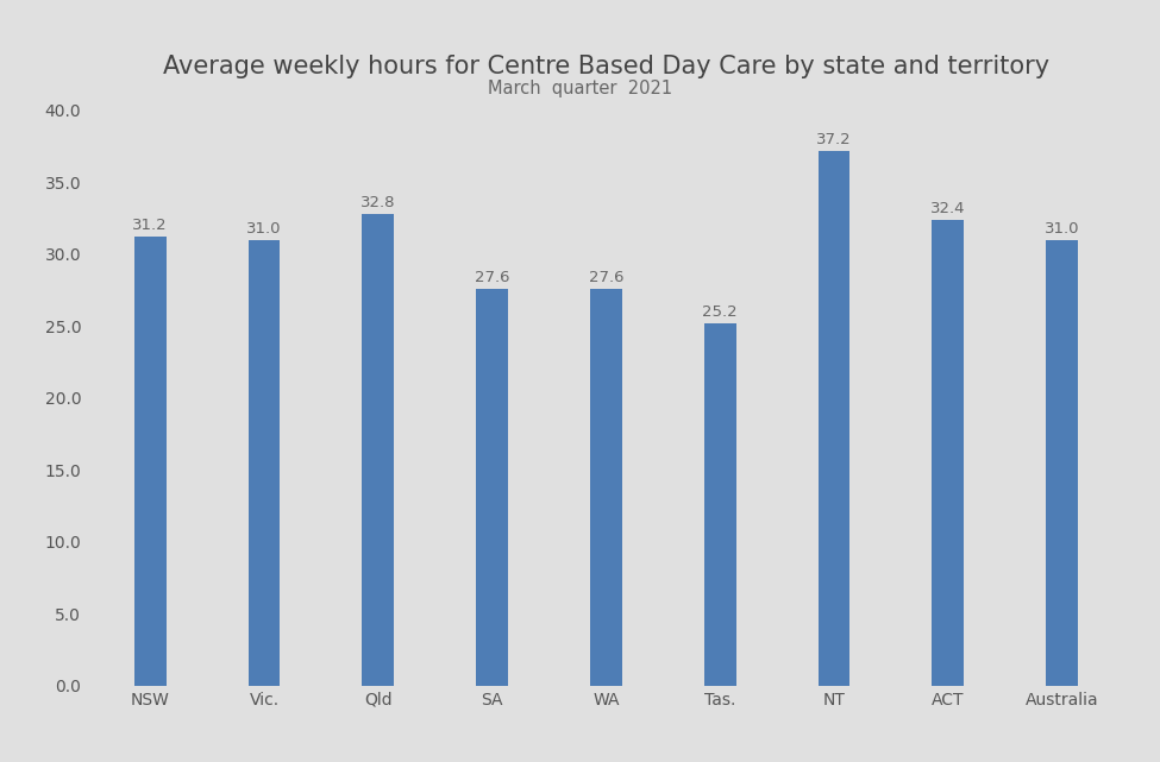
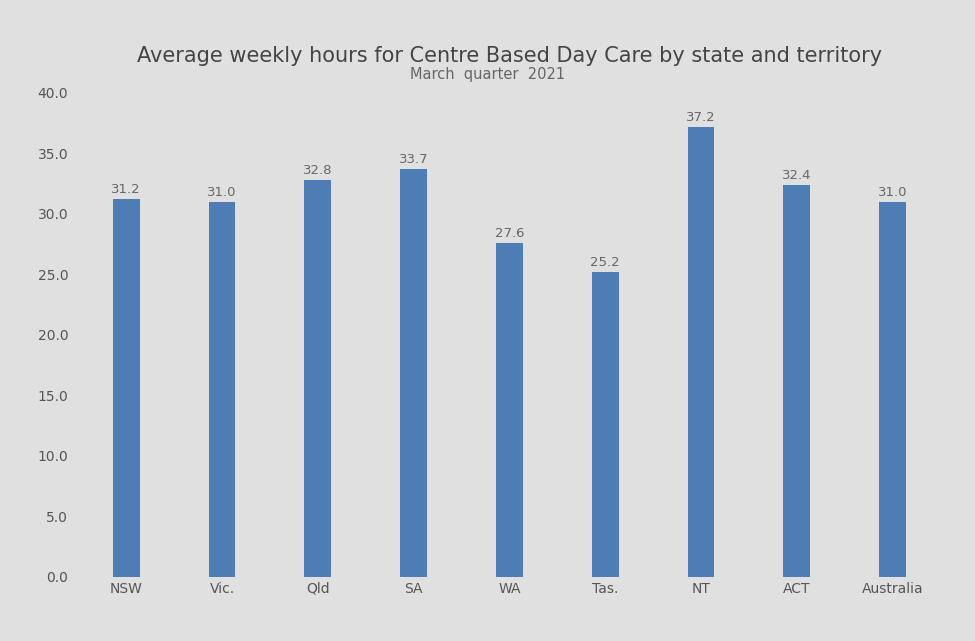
SA: 27.6 -> 33.7
